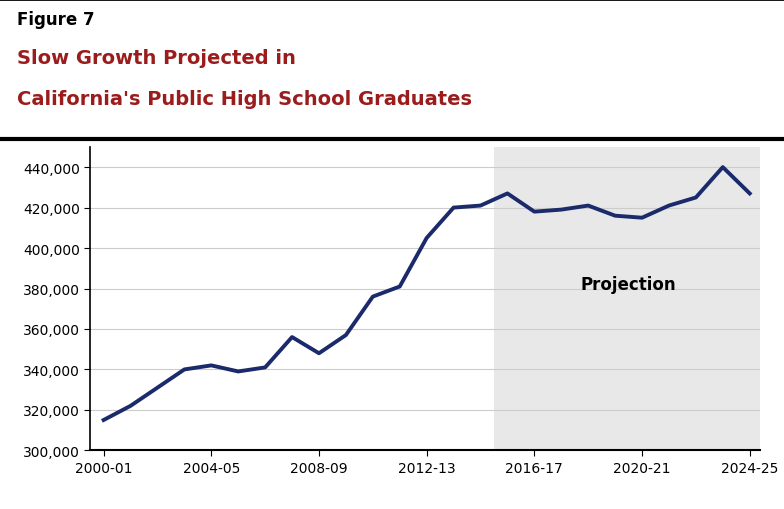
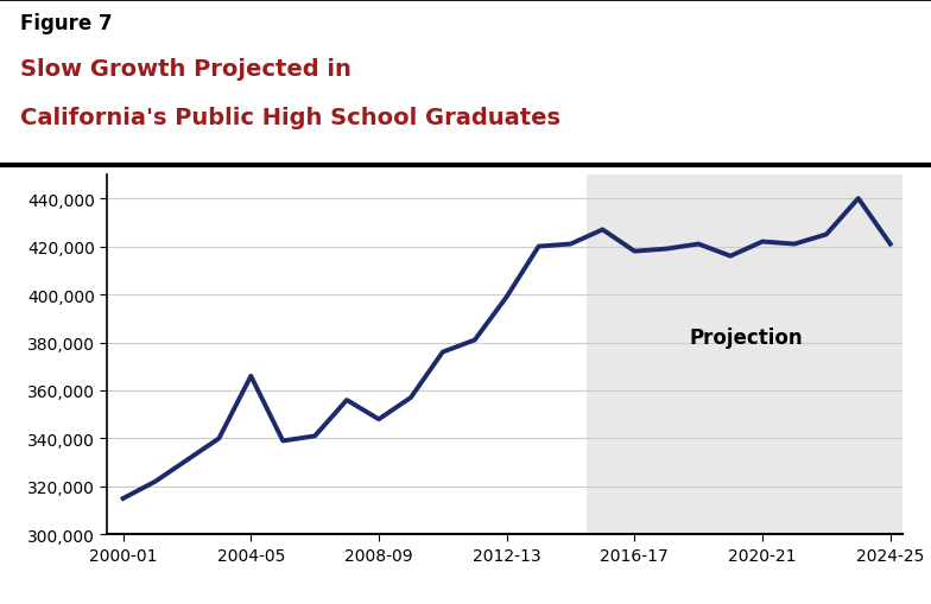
2004-05: 342,000 -> 366,000
2012-13: 405,000 -> 399,000
2020-21: 415,000 -> 422,000
2024-25: 427,000 -> 421,000
